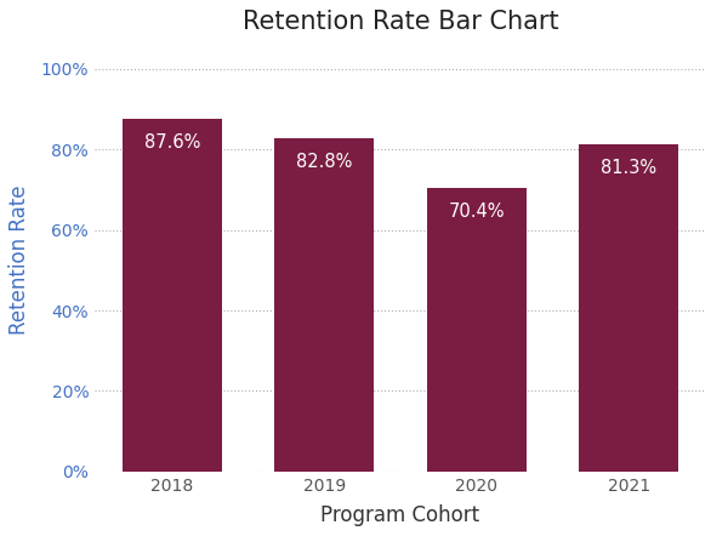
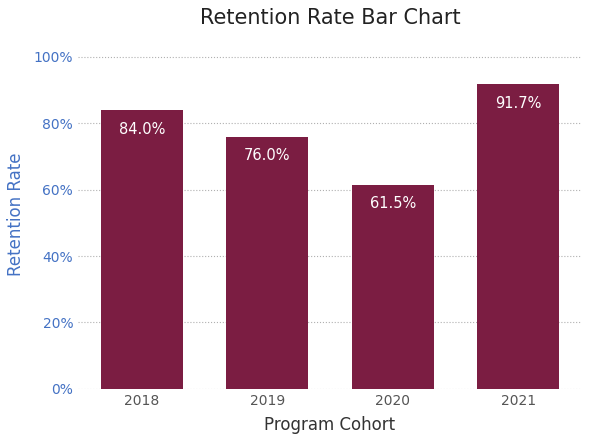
2018: 87.6% -> 84.0%
2019: 82.8% -> 76.0%
2020: 70.4% -> 61.5%
2021: 81.3% -> 91.7%
